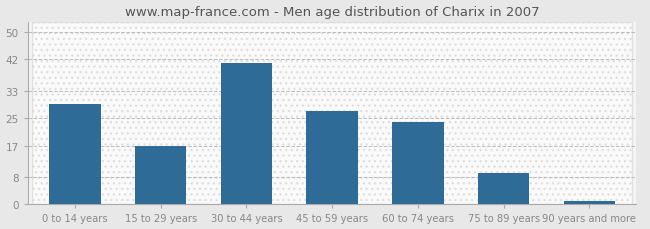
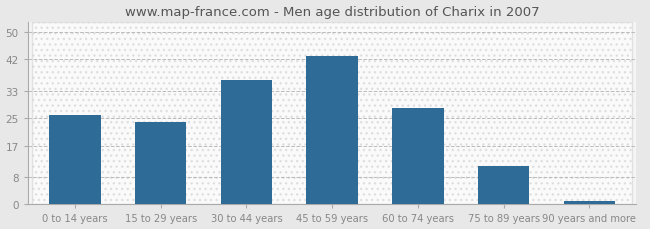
0 to 14 years: 29 -> 26
15 to 29 years: 17 -> 24
30 to 44 years: 41 -> 36
45 to 59 years: 27 -> 43
60 to 74 years: 24 -> 28
75 to 89 years: 9 -> 11
